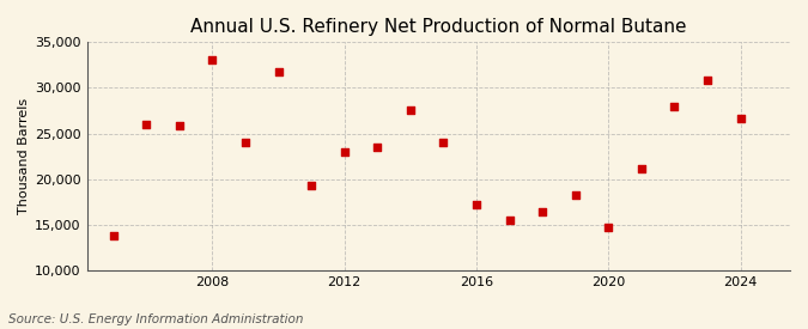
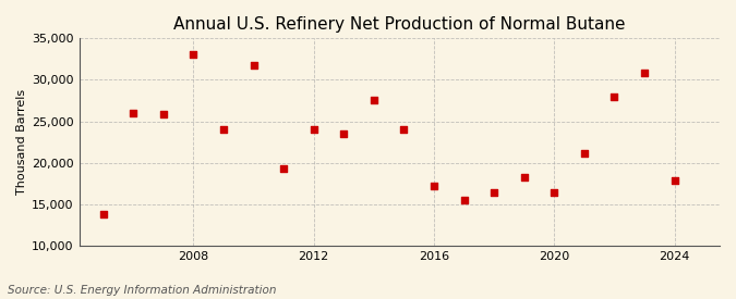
2012: 23,000 -> 24,000
2020: 14,700 -> 16,400
2024: 26,700 -> 17,800
